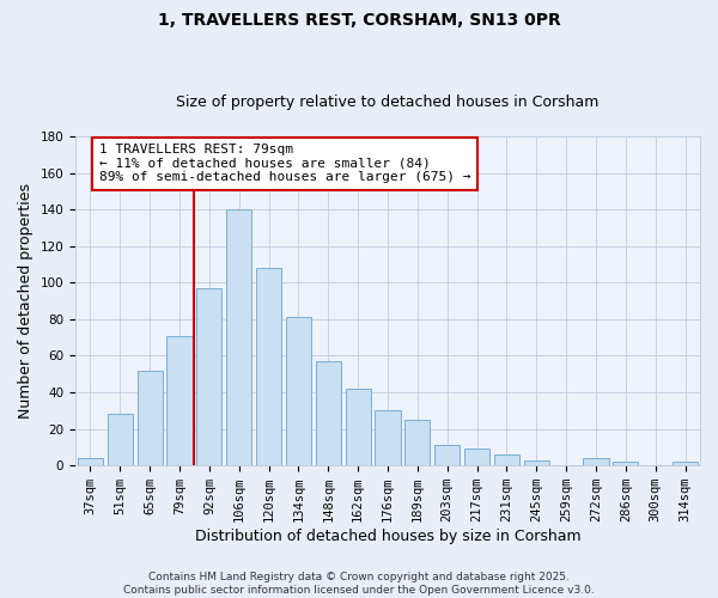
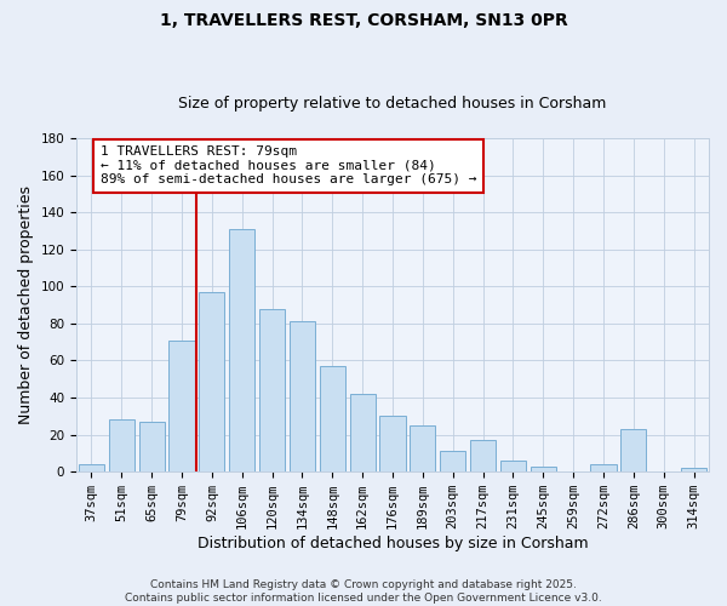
65sqm: 52 -> 27
106sqm: 140 -> 131
120sqm: 108 -> 88
217sqm: 9 -> 17
286sqm: 2 -> 23
